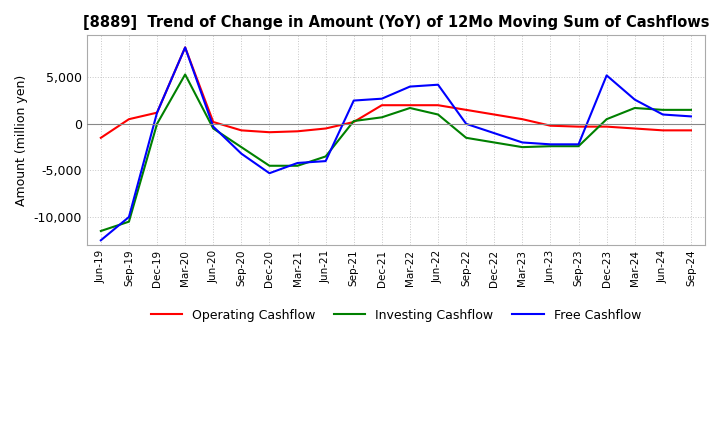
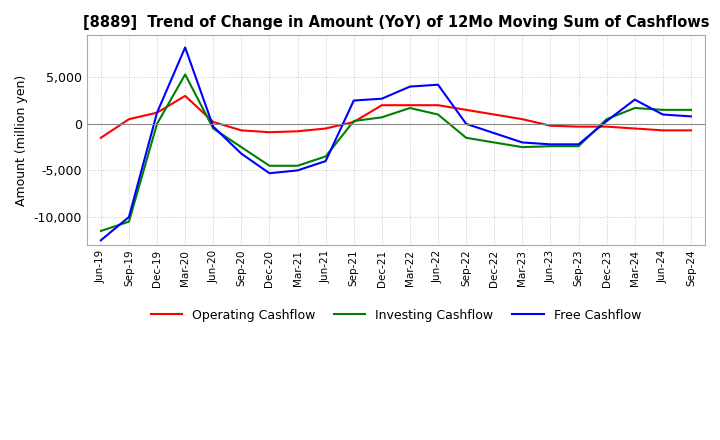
Operating Cashflow/Mar-20: 8,200 -> 3,000
Free Cashflow/Mar-21: -4,200 -> -5,000
Free Cashflow/Dec-23: 5,200 -> 300
